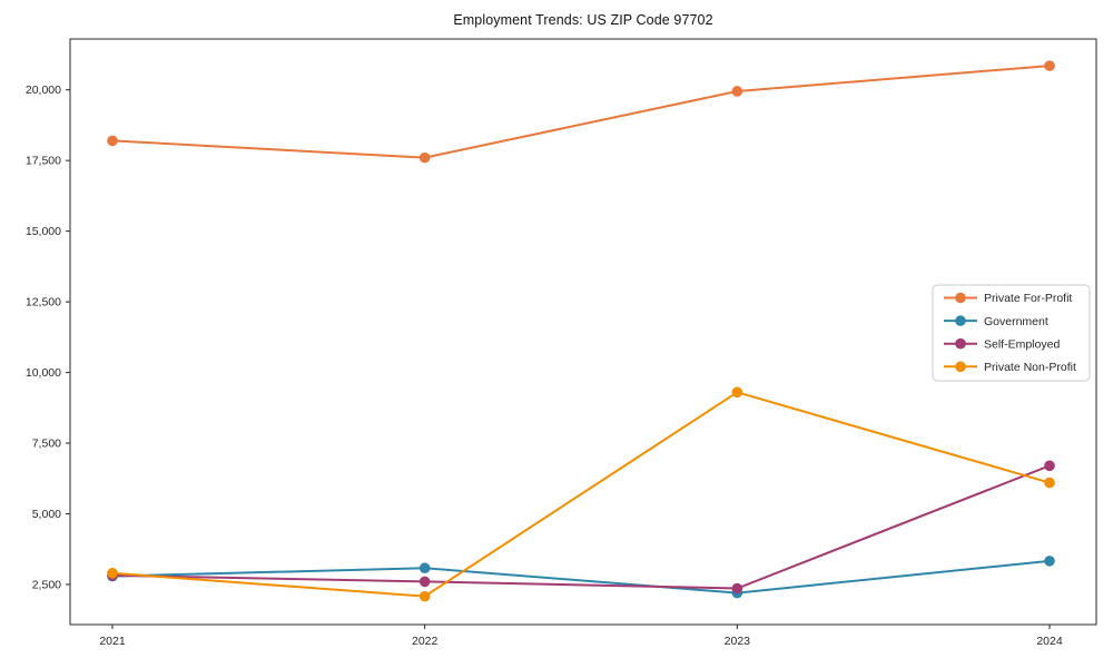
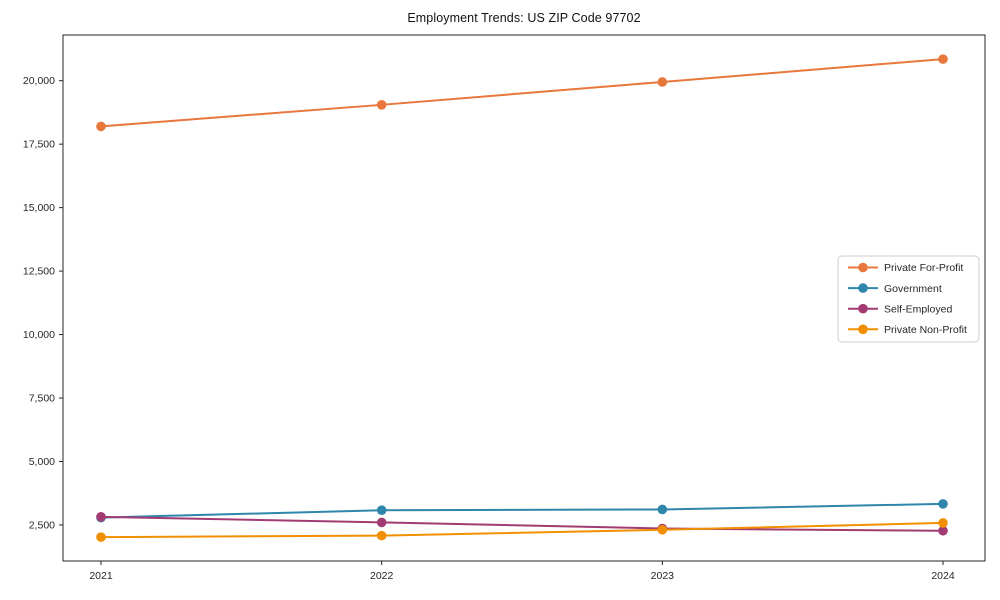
Private Non-Profit/2021: 2900 -> 2000
Private For-Profit/2022: 17600 -> 19000
Government/2023: 2200 -> 3100
Private Non-Profit/2023: 9300 -> 2300
Self-Employed/2024: 6700 -> 2300
Private Non-Profit/2024: 6100 -> 2600
